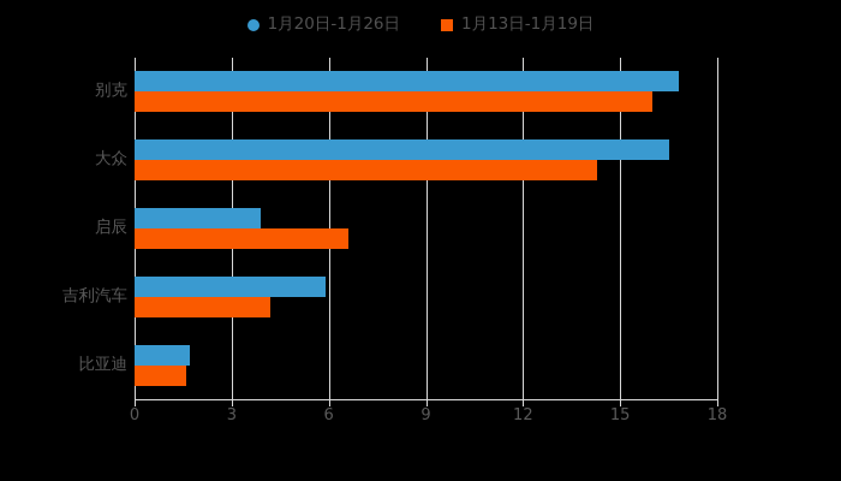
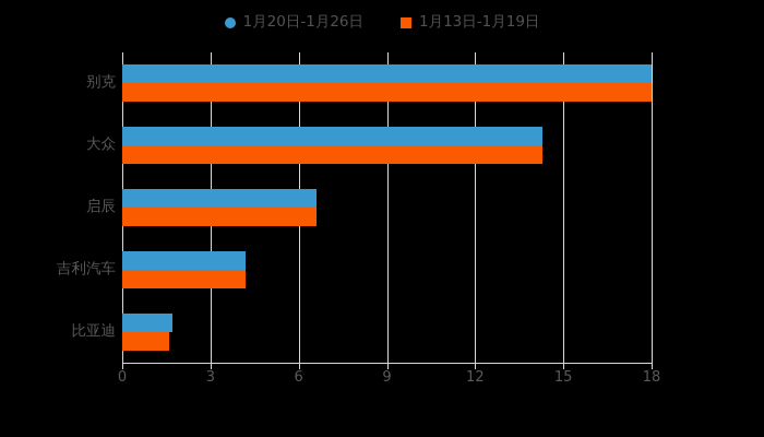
1月20日-1月26日/别克: 16.8 -> 18.0
1月13日-1月19日/别克: 16.0 -> 18.0
1月20日-1月26日/大众: 16.5 -> 14.3
1月20日-1月26日/启辰: 3.9 -> 6.6
1月20日-1月26日/吉利汽车: 5.9 -> 4.2
